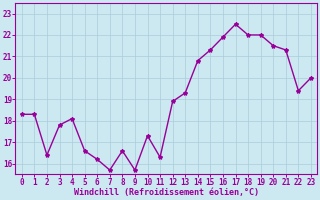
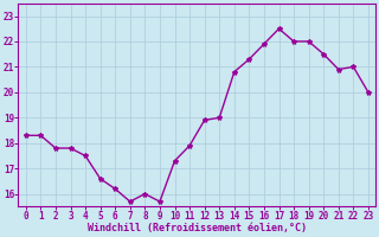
2: 16.4 -> 17.8
4: 18.1 -> 17.5
8: 16.6 -> 16.0
11: 16.3 -> 17.9
13: 19.3 -> 19.0
21: 21.3 -> 20.9
22: 19.4 -> 21.0
